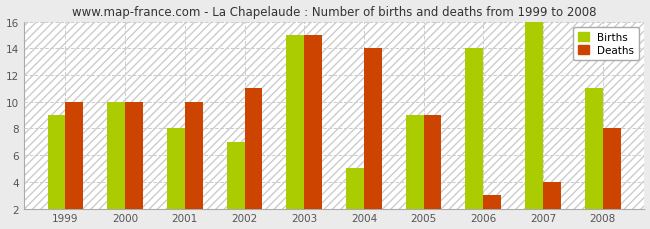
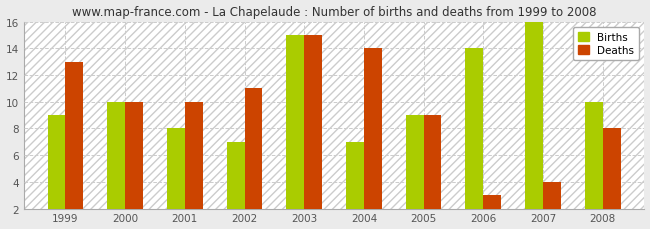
Deaths/1999: 10 -> 13
Births/2004: 5 -> 7
Births/2008: 11 -> 10
